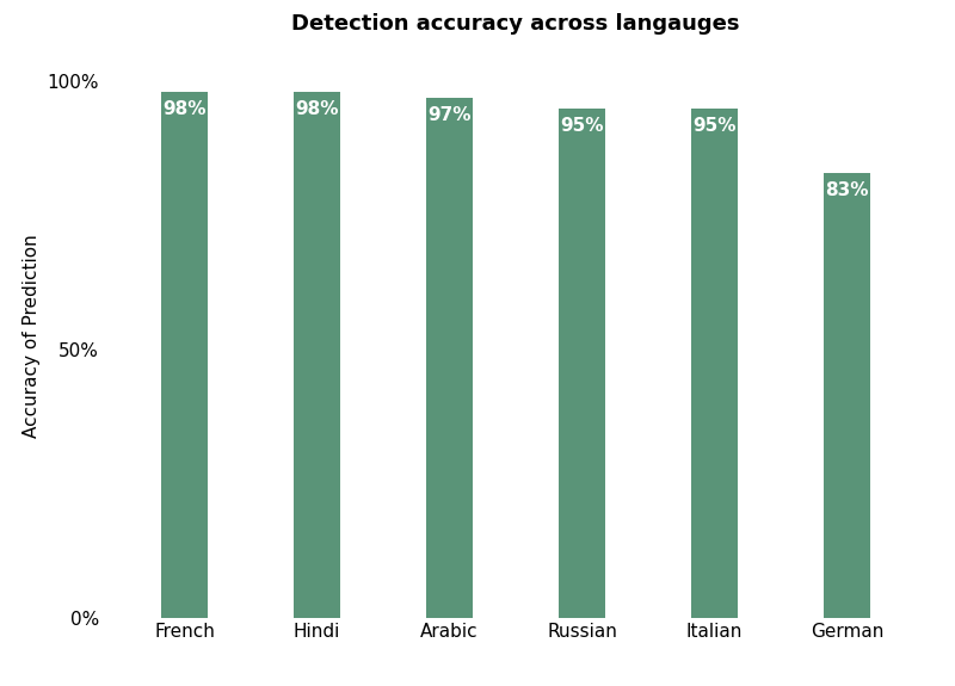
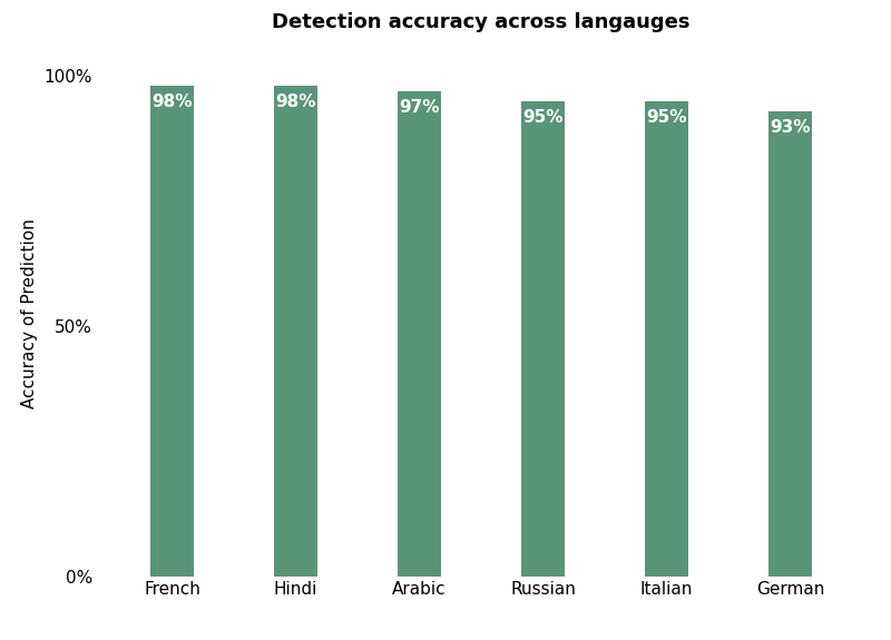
German: 83% -> 93%
